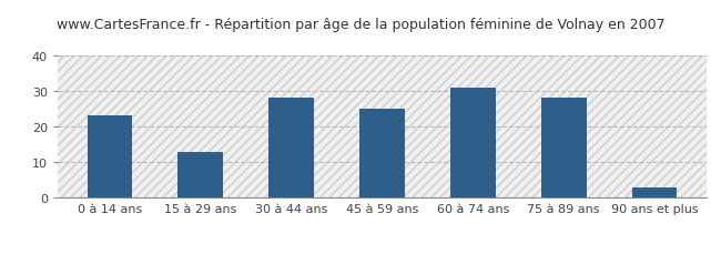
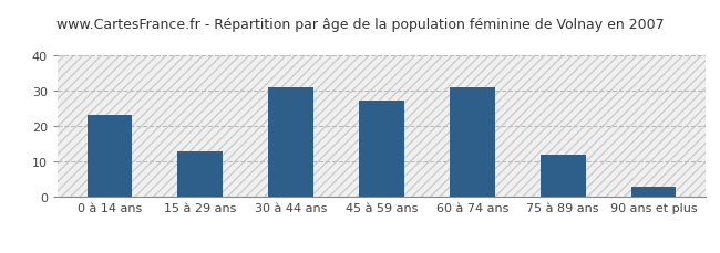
30 à 44 ans: 28 -> 31
45 à 59 ans: 25 -> 27
75 à 89 ans: 28 -> 12
